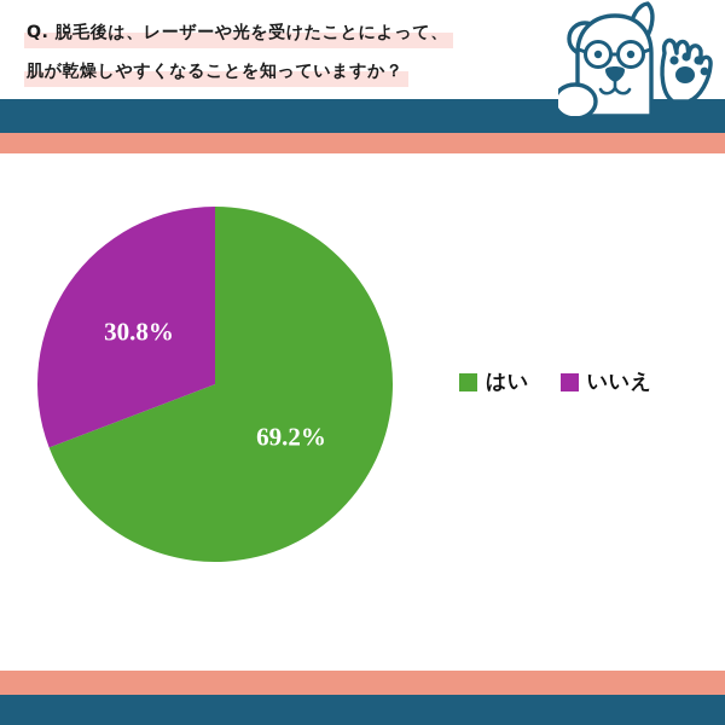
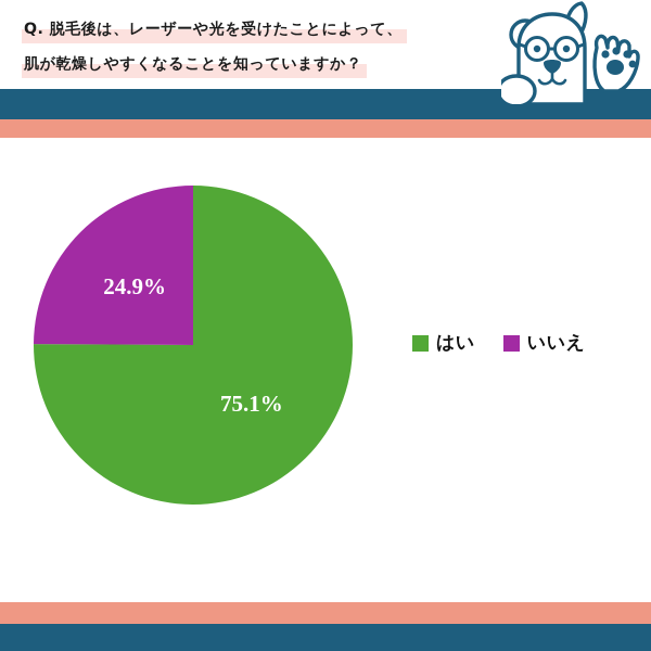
はい: 69.2% -> 75.1%
いいえ: 30.8% -> 24.9%
